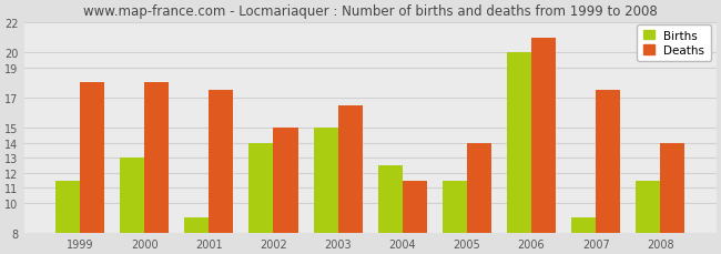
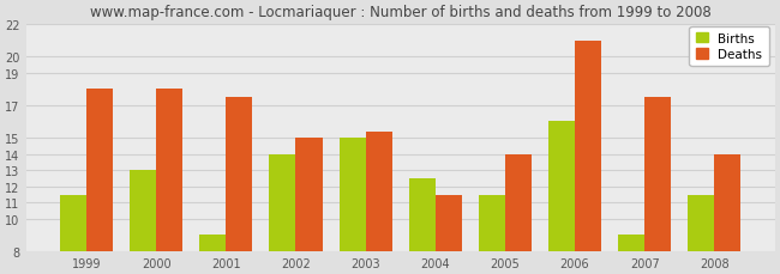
Deaths/2003: 16.5 -> 15.4
Births/2006: 20.0 -> 16.0
